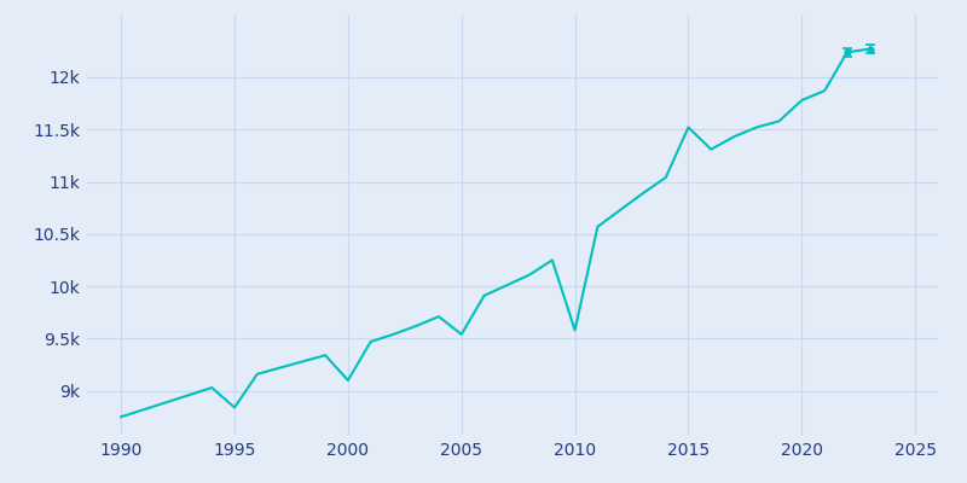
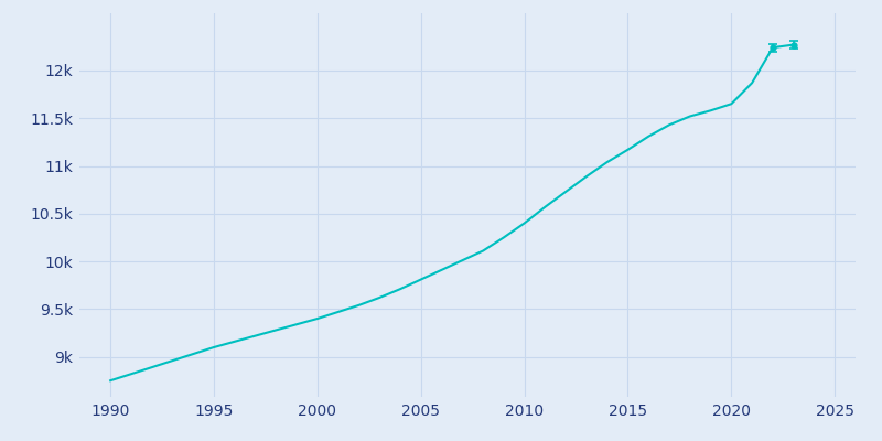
1995: 8.84k -> 9.10k
2000: 9.10k -> 9.40k
2005: 9.54k -> 9.81k
2010: 9.58k -> 10.40k
2015: 11.52k -> 11.17k
2020: 11.78k -> 11.65k
